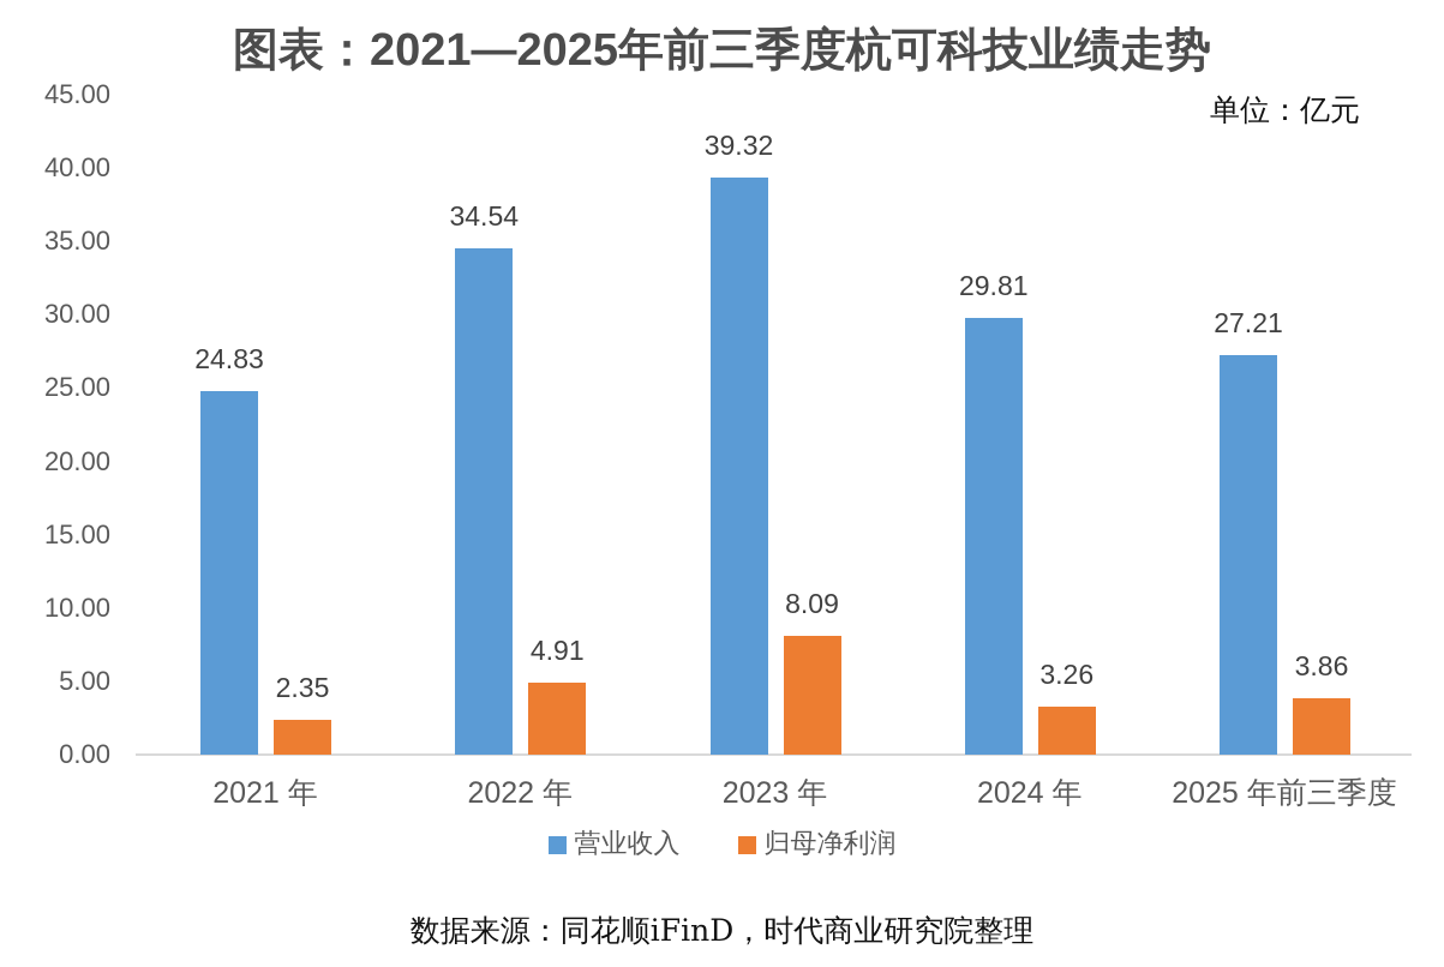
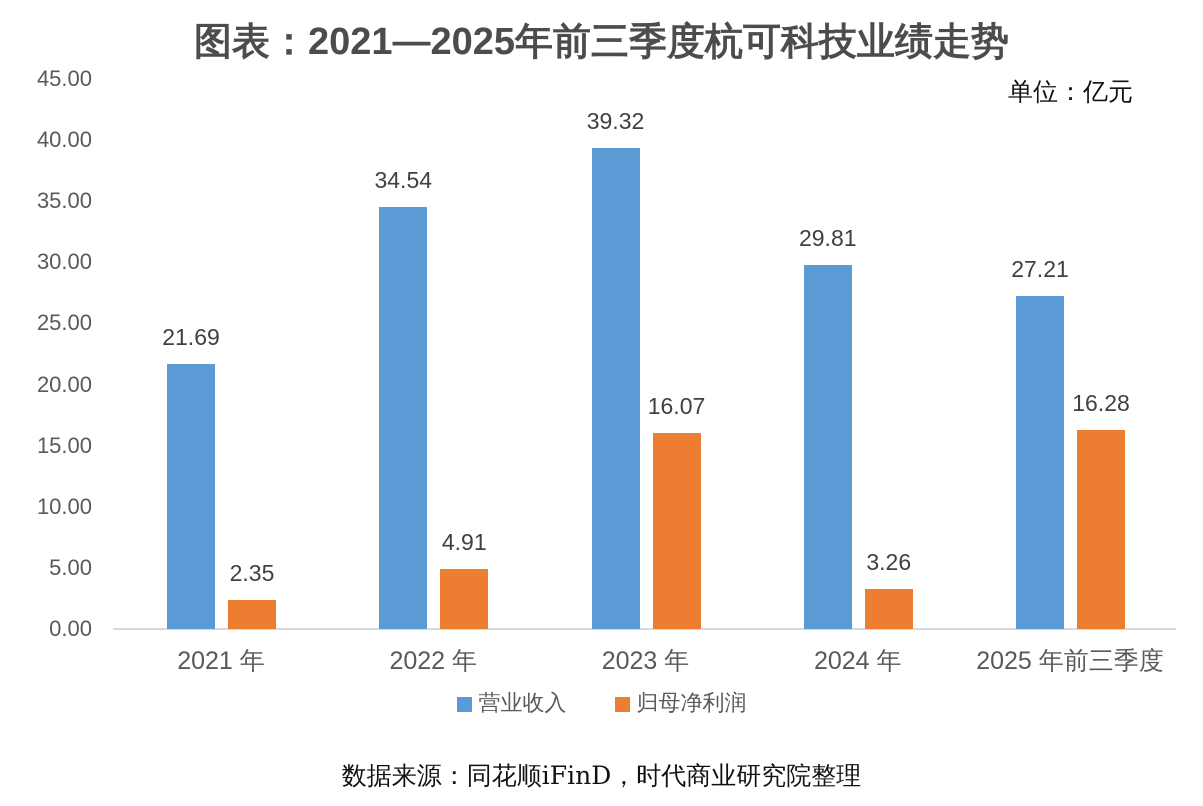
营业收入/2021 年: 24.83 -> 21.69
归母净利润/2023 年: 8.09 -> 16.07
归母净利润/2025 年前三季度: 3.86 -> 16.28
